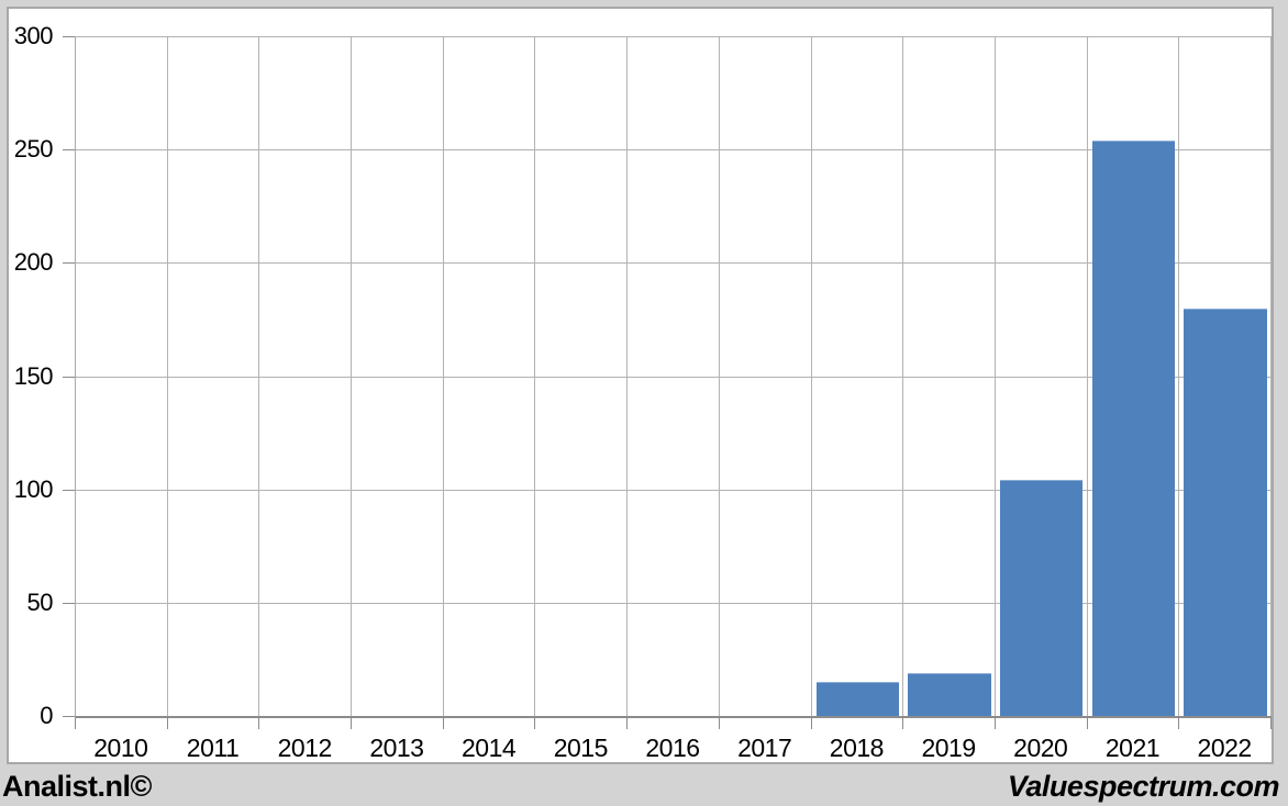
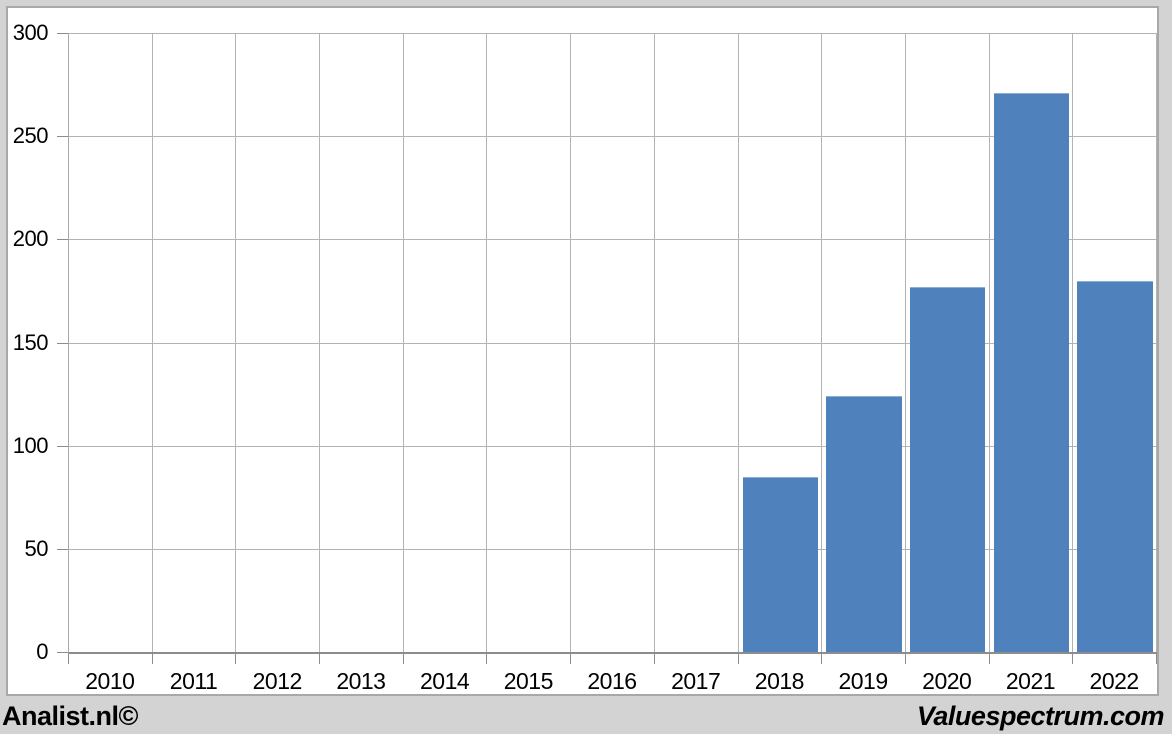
2018: 15 -> 85
2019: 19 -> 124
2020: 104 -> 177
2021: 254 -> 271
